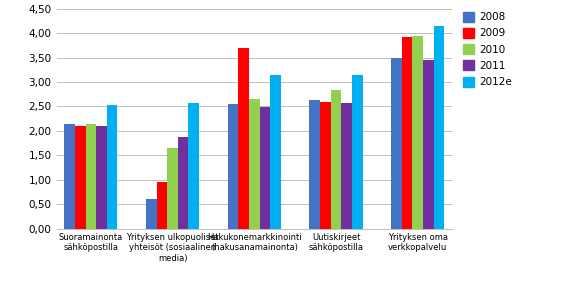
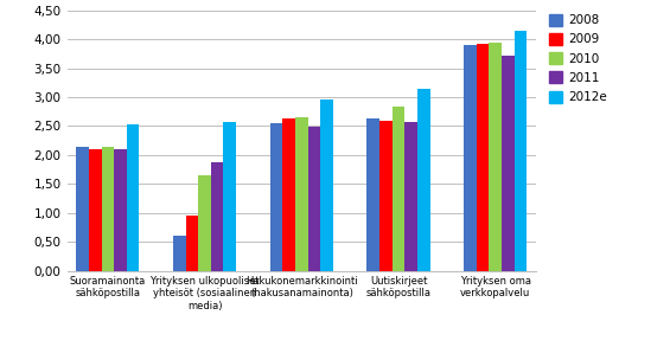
2009/Hakukonemarkkinointi (hakusanamainonta): 3,70 -> 2,63
2012e/Hakukonemarkkinointi (hakusanamainonta): 3,15 -> 2,95
2008/Yrityksen oma verkkopalvelu: 3,50 -> 3,90
2011/Yrityksen oma verkkopalvelu: 3,45 -> 3,72
